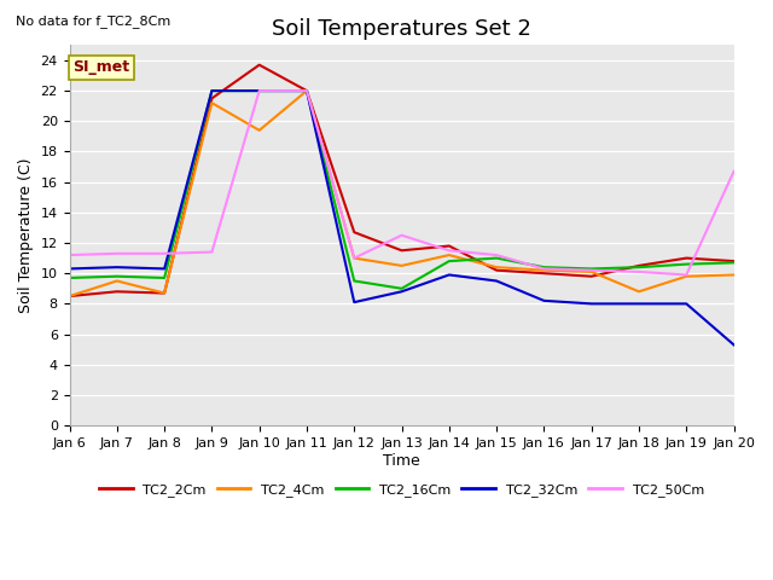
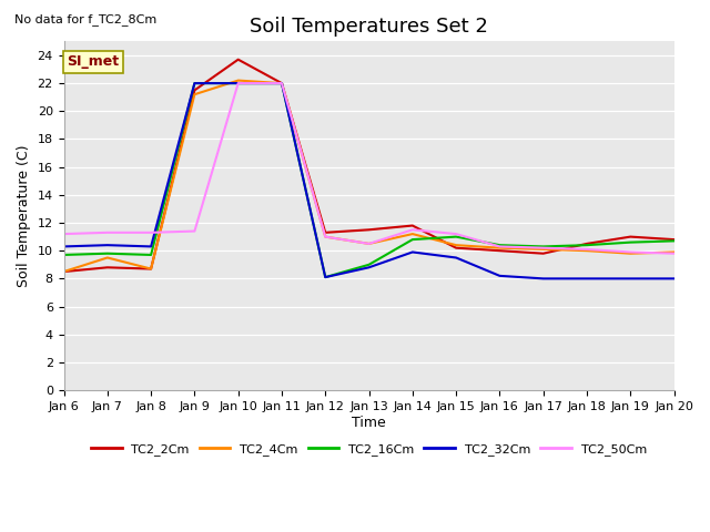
TC2_4Cm/Jan 10: 19.4 -> 22.2
TC2_2Cm/Jan 12: 12.7 -> 11.3
TC2_16Cm/Jan 12: 9.5 -> 8.1
TC2_50Cm/Jan 13: 12.5 -> 10.5
TC2_4Cm/Jan 18: 8.8 -> 10.0
TC2_32Cm/Jan 20: 5.3 -> 8.0
TC2_50Cm/Jan 20: 16.7 -> 9.8
